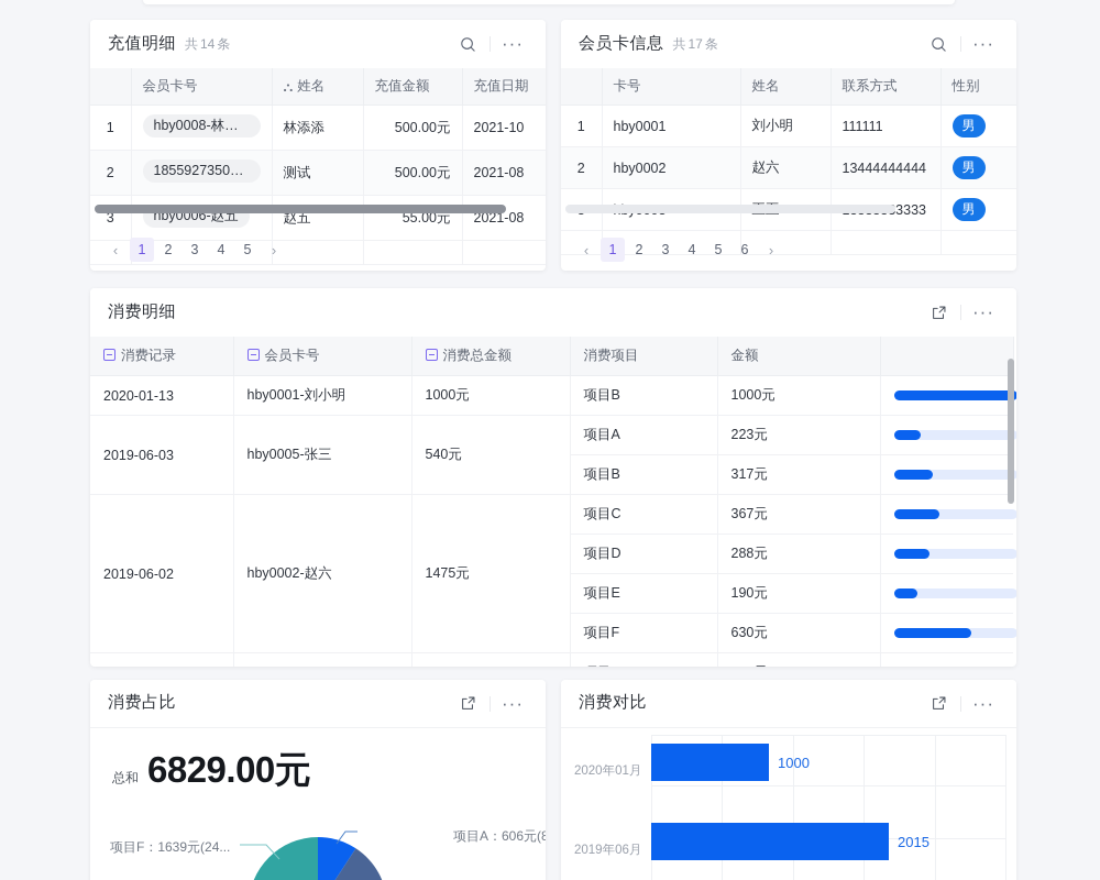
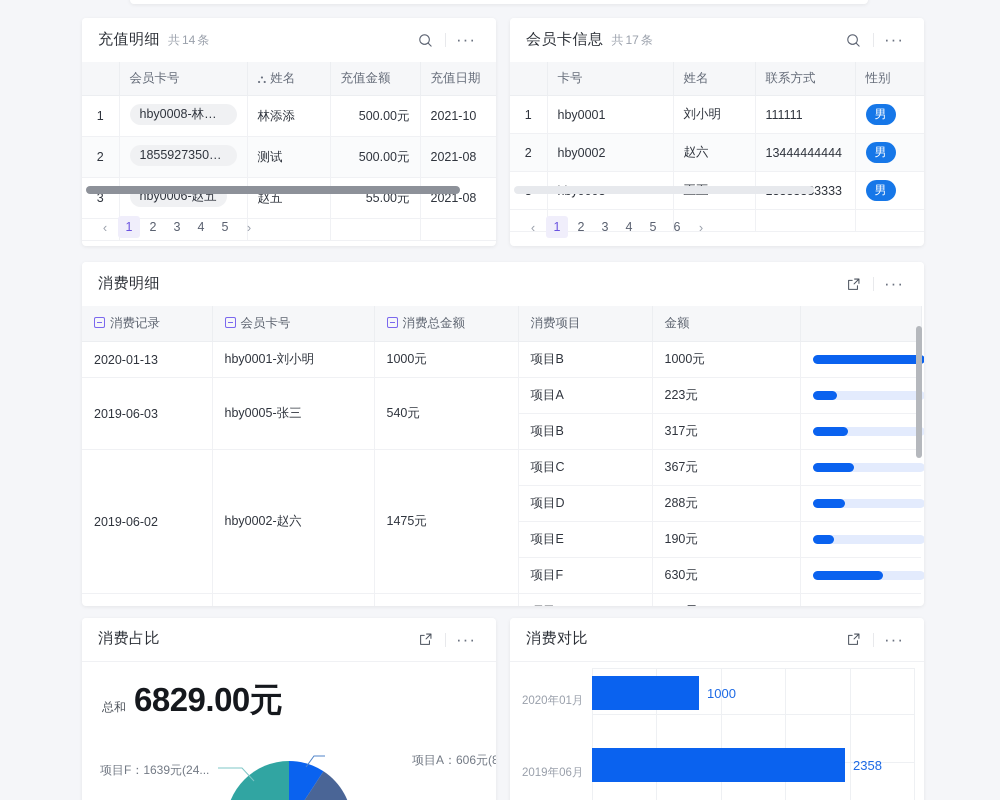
消费对比/2019年06月: 2015 -> 2358
